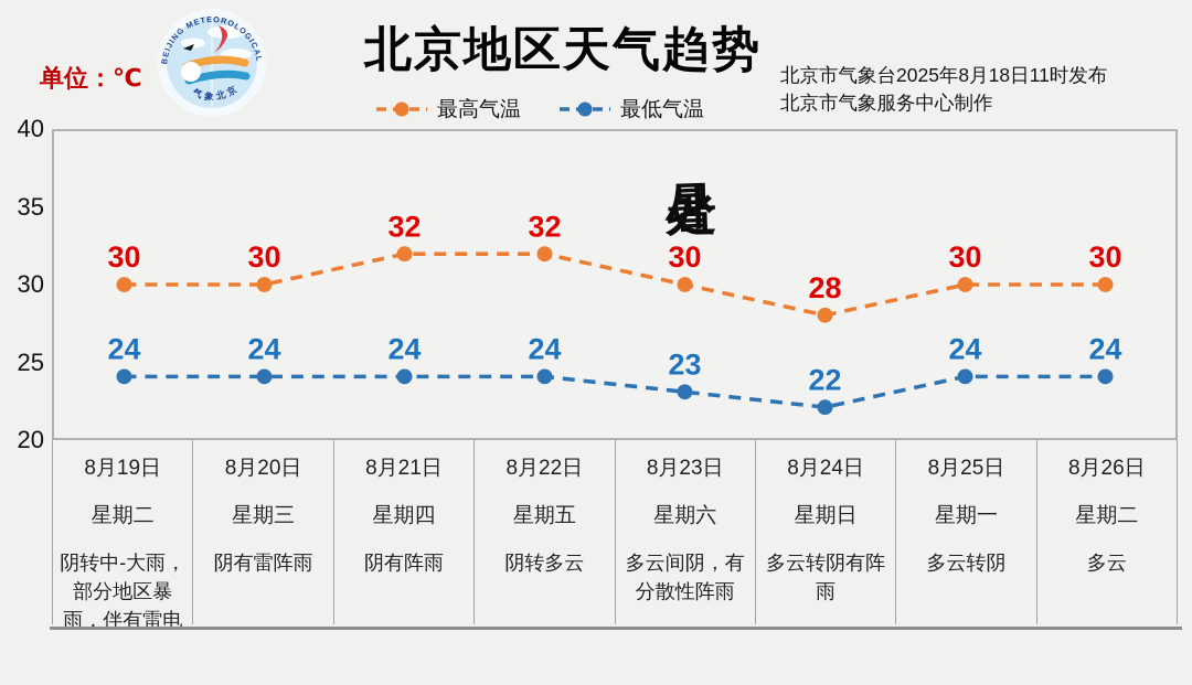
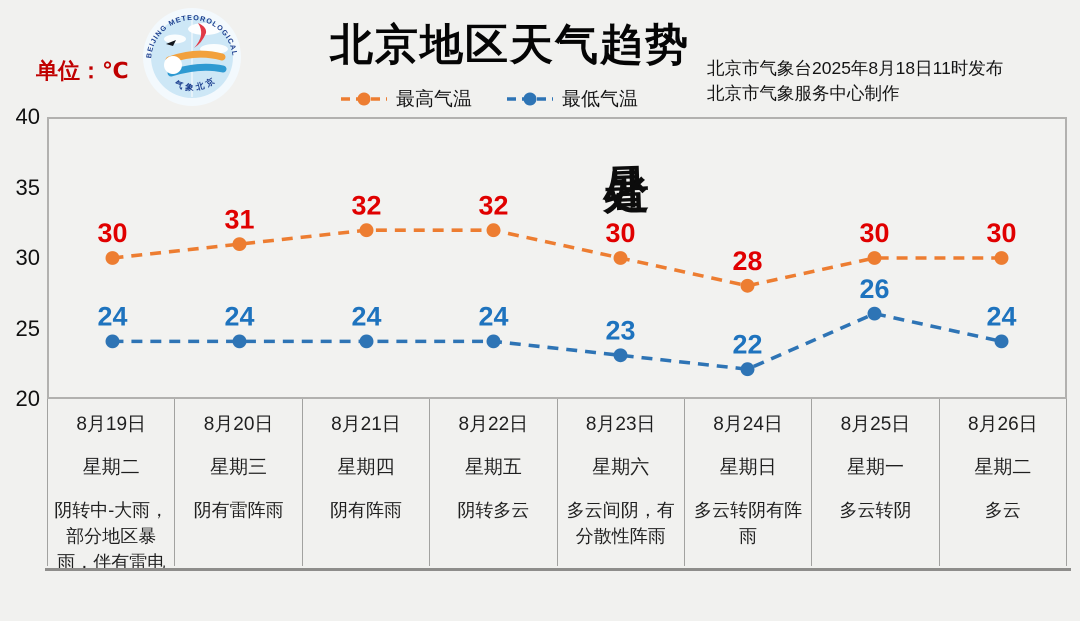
最高气温/8月20日: 30 -> 31
最低气温/8月25日: 24 -> 26
